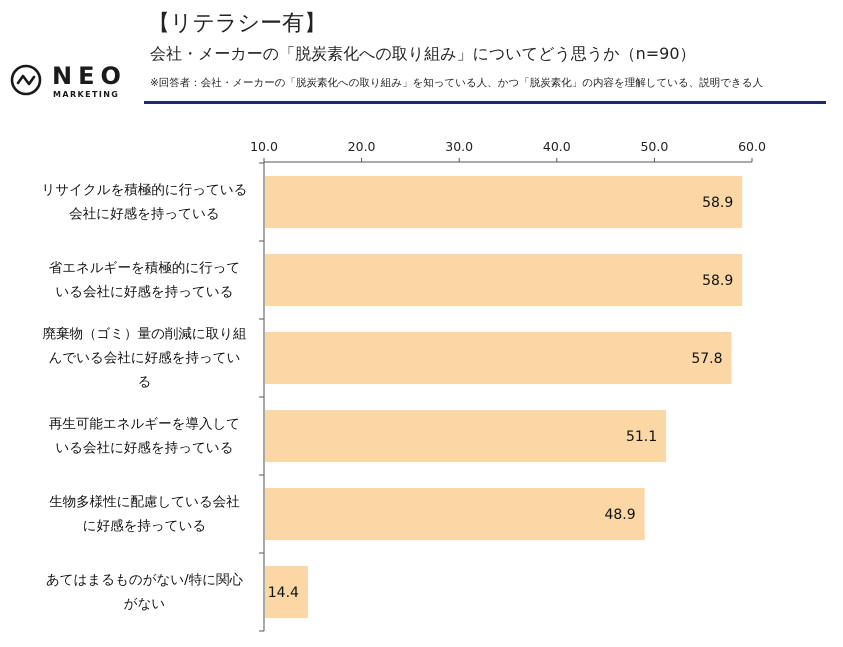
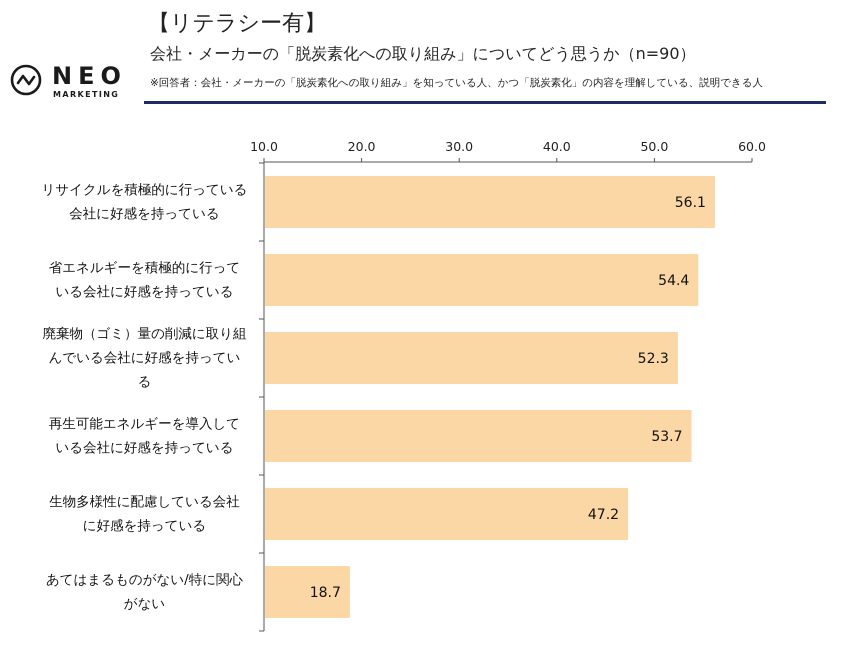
リサイクルを積極的に行っている会社に好感を持っている: 58.9 -> 56.1
省エネルギーを積極的に行っている会社に好感を持っている: 58.9 -> 54.4
廃棄物（ゴミ）量の削減に取り組んでいる会社に好感を持っている: 57.8 -> 52.3
再生可能エネルギーを導入している会社に好感を持っている: 51.1 -> 53.7
生物多様性に配慮している会社に好感を持っている: 48.9 -> 47.2
あてはまるものがない/特に関心がない: 14.4 -> 18.7
